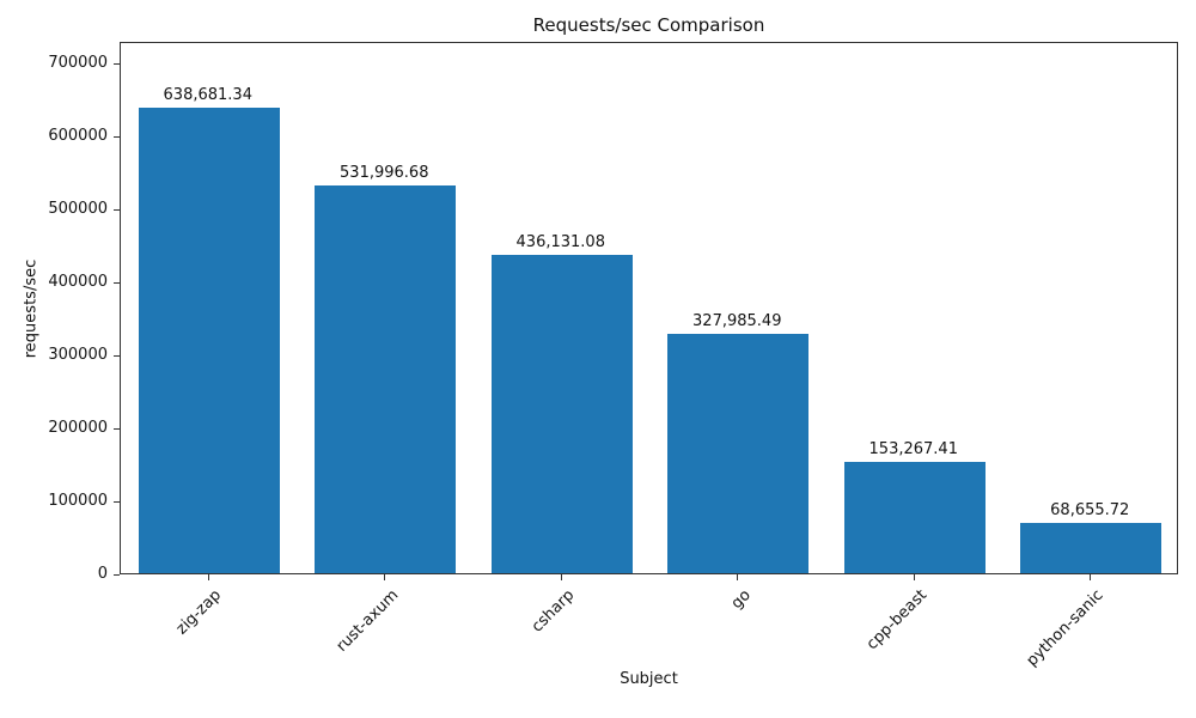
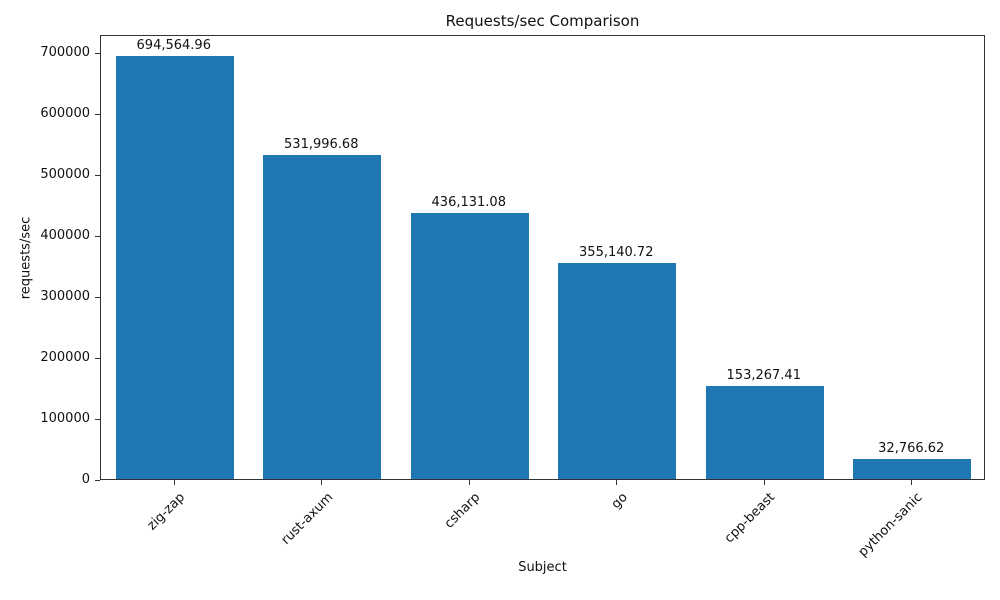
zig-zap: 638,681.34 -> 694,564.96
go: 327,985.49 -> 355,140.72
python-sanic: 68,655.72 -> 32,766.62
